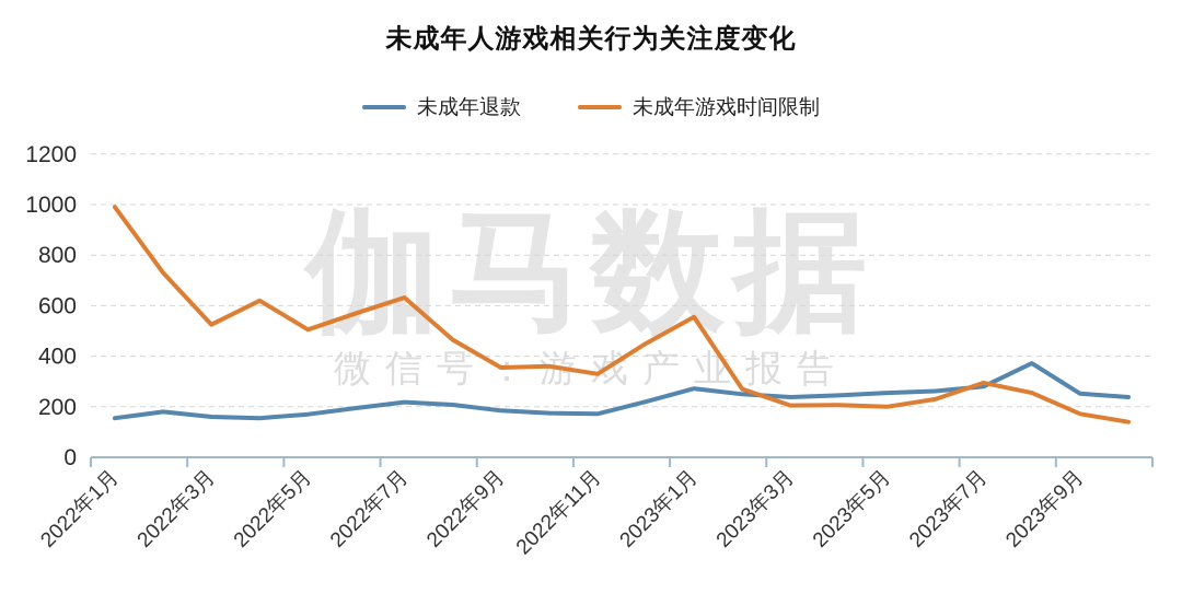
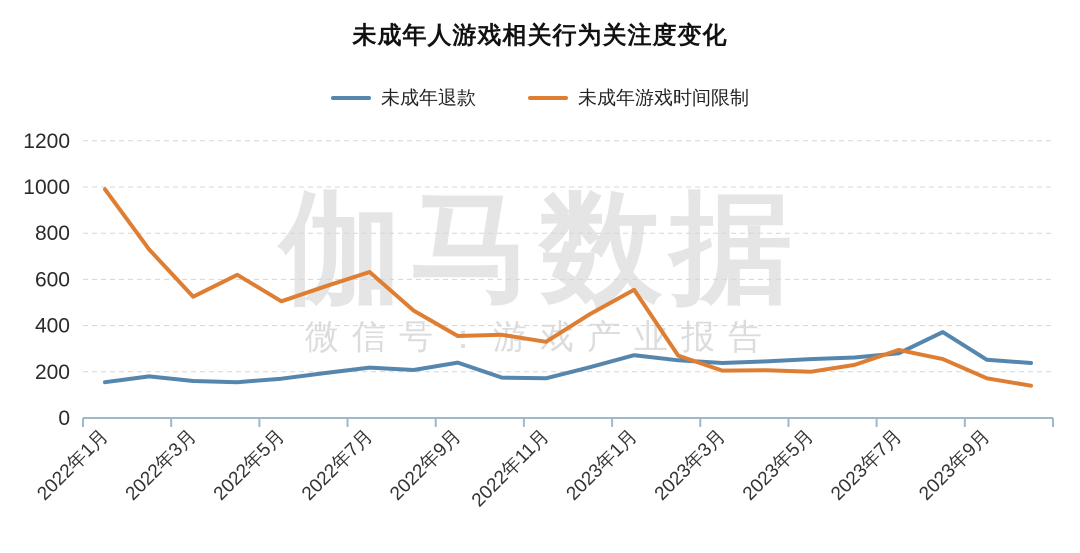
未成年退款/2022年9月: 180 -> 240
